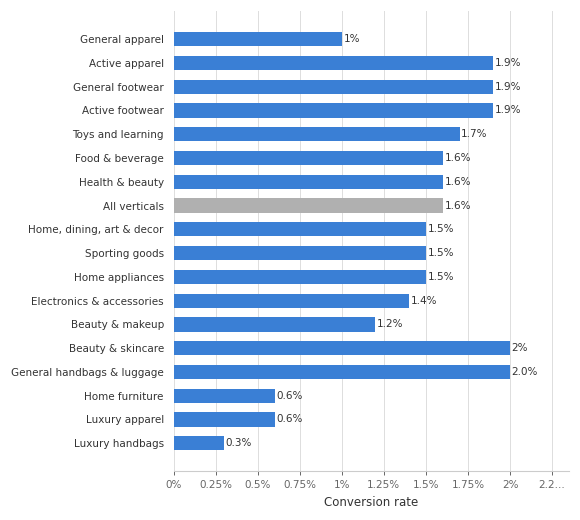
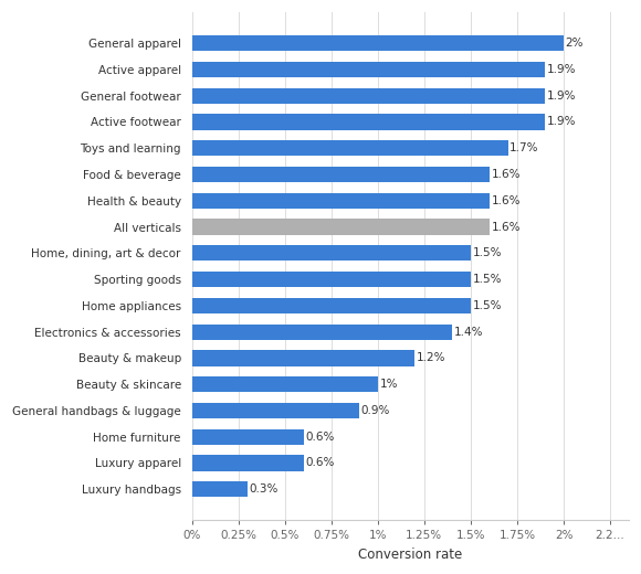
General apparel: 1% -> 2%
Beauty & skincare: 2% -> 1%
General handbags & luggage: 2% -> 1%
